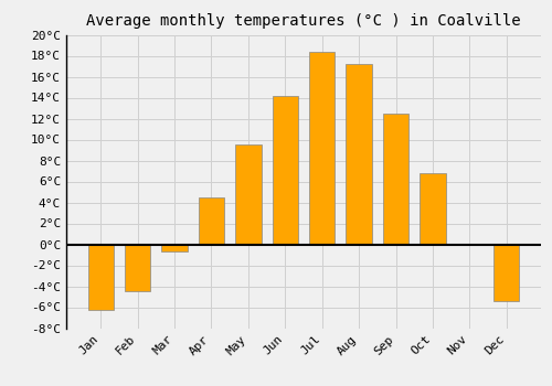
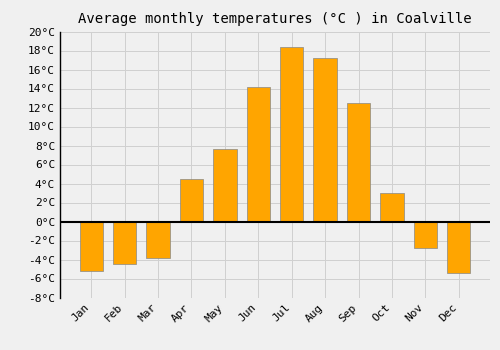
Jan: -6.3°C -> -5.2°C
Mar: -0.7°C -> -3.8°C
May: 9.5°C -> 7.6°C
Oct: 6.8°C -> 3.0°C
Nov: -0.1°C -> -2.8°C
